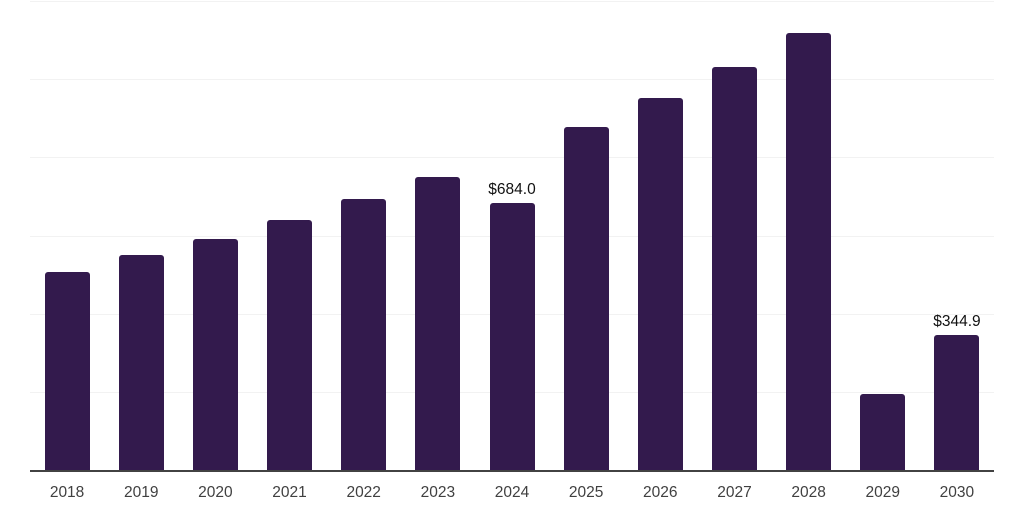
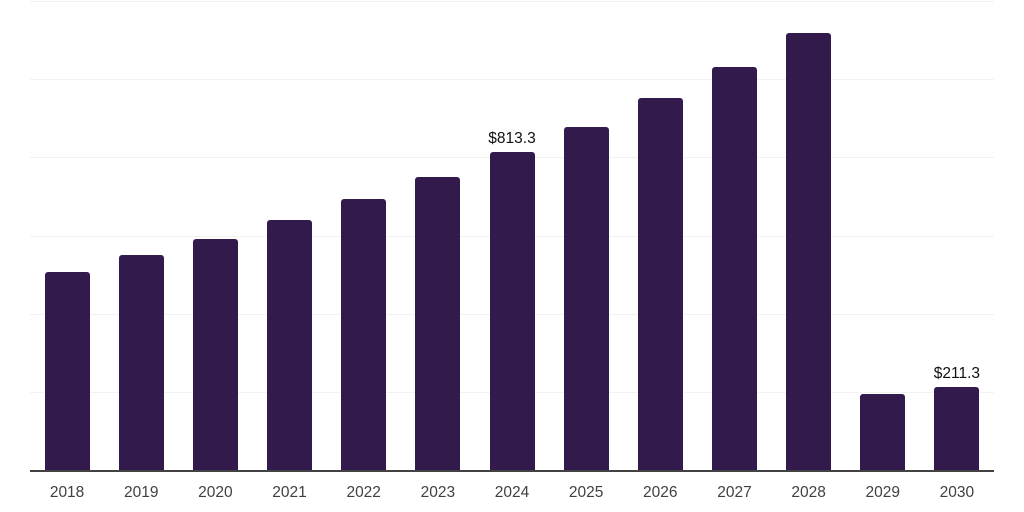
2024: $684.0 -> $813.3
2030: $344.9 -> $211.3
